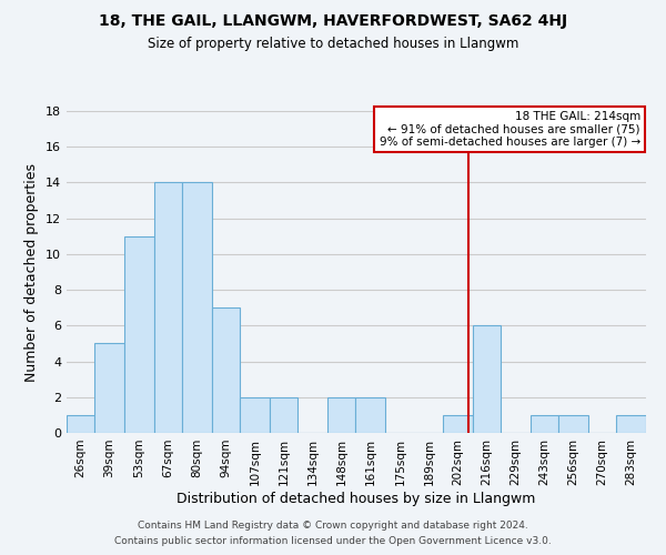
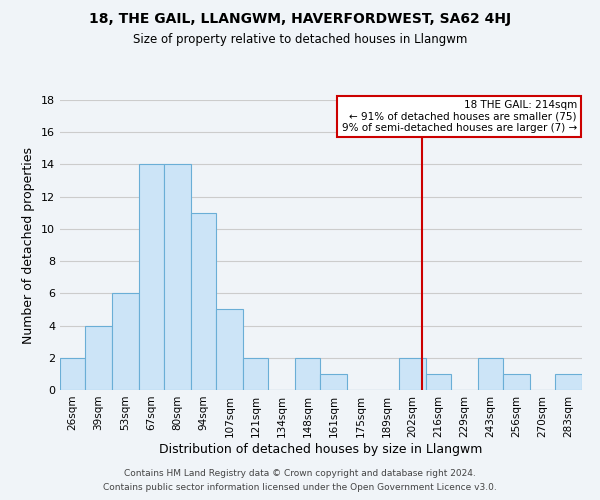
26sqm: 1 -> 2
39sqm: 5 -> 4
53sqm: 11 -> 6
94sqm: 7 -> 11
107sqm: 2 -> 5
161sqm: 2 -> 1
202sqm: 1 -> 2
216sqm: 6 -> 1
243sqm: 1 -> 2
